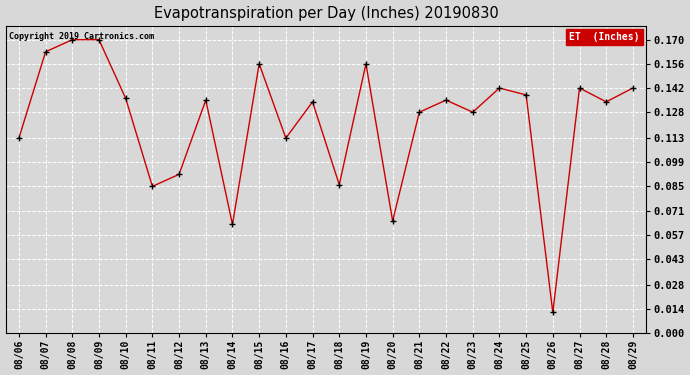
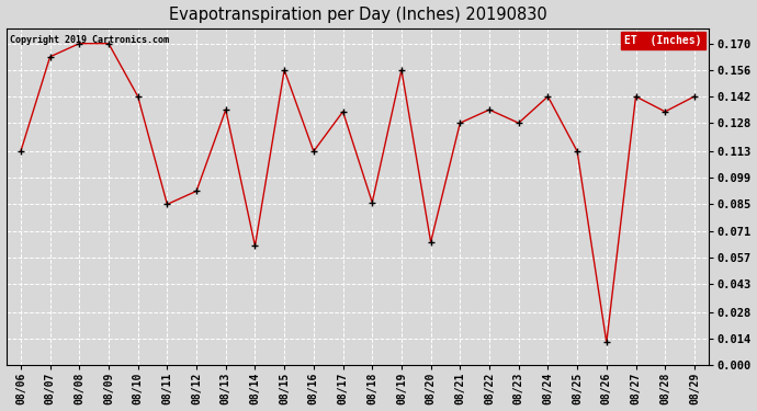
08/10: 0.136 -> 0.142
08/25: 0.138 -> 0.113
